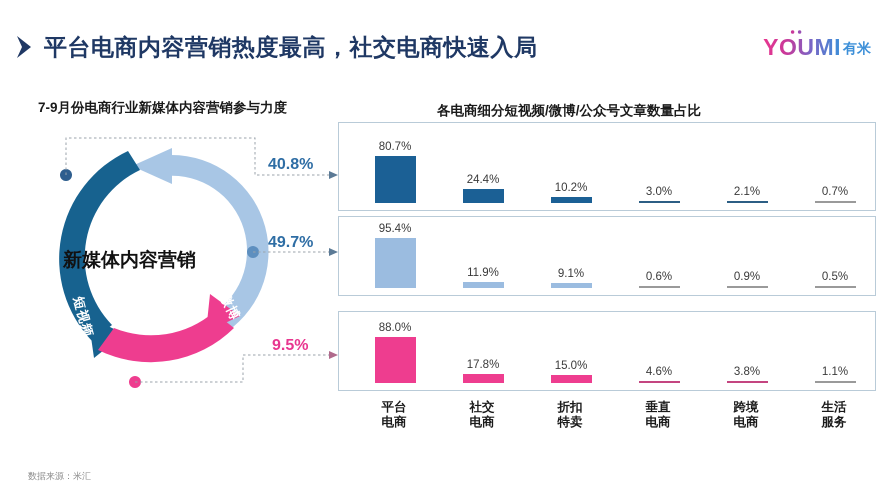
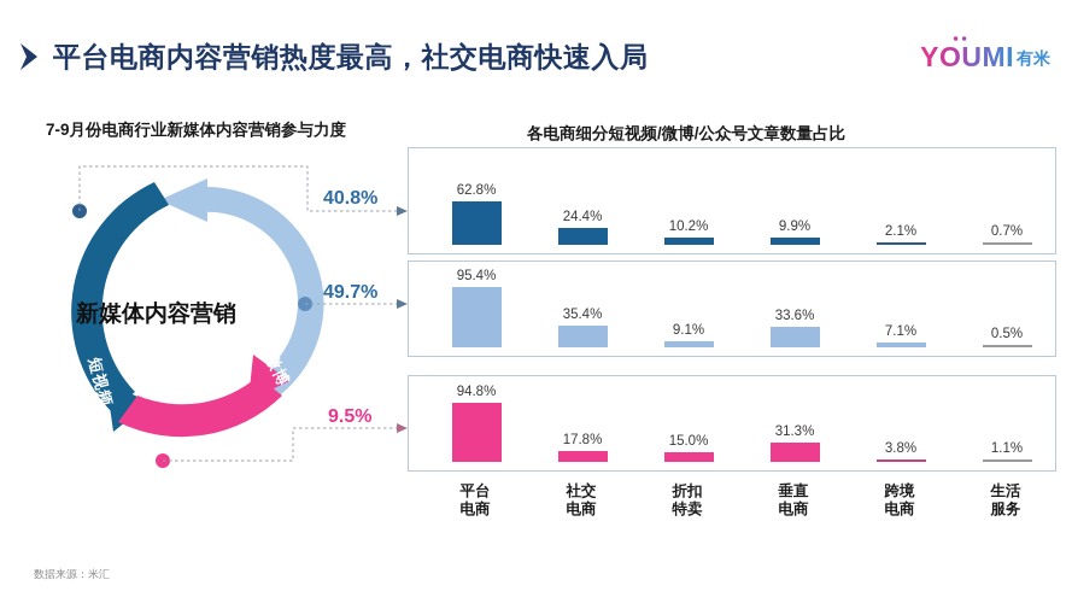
短视频/平台 电商: 80.7% -> 62.8%
公众号/平台 电商: 88.0% -> 94.8%
微博/社交 电商: 11.9% -> 35.4%
短视频/垂直 电商: 3.0% -> 9.9%
微博/垂直 电商: 0.6% -> 33.6%
公众号/垂直 电商: 4.6% -> 31.3%
微博/跨境 电商: 0.9% -> 7.1%
